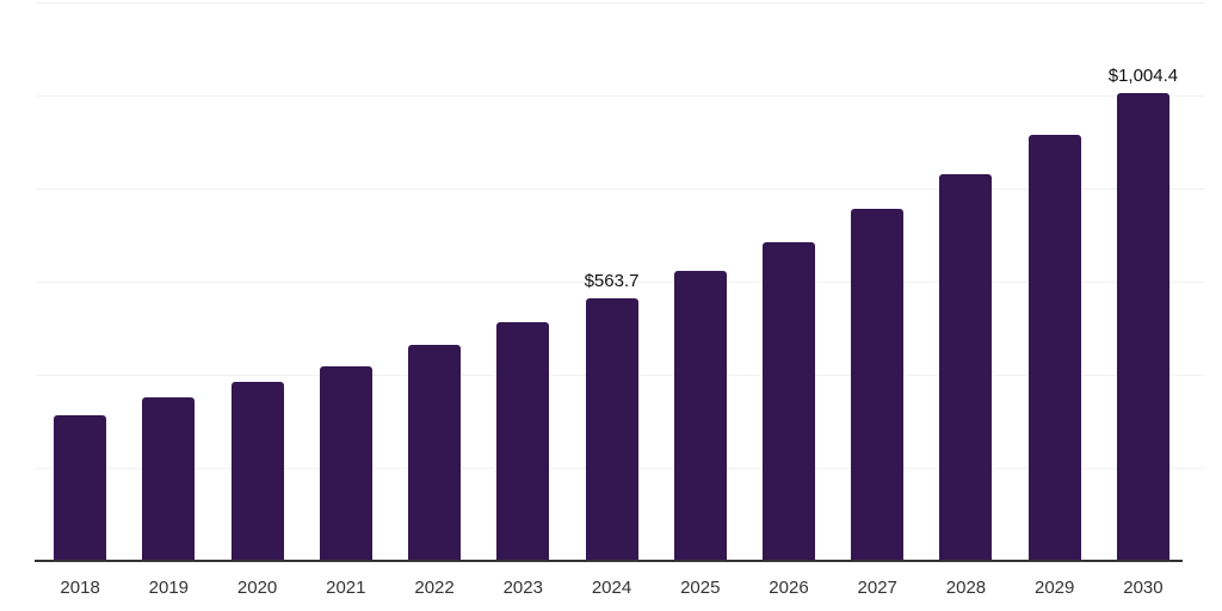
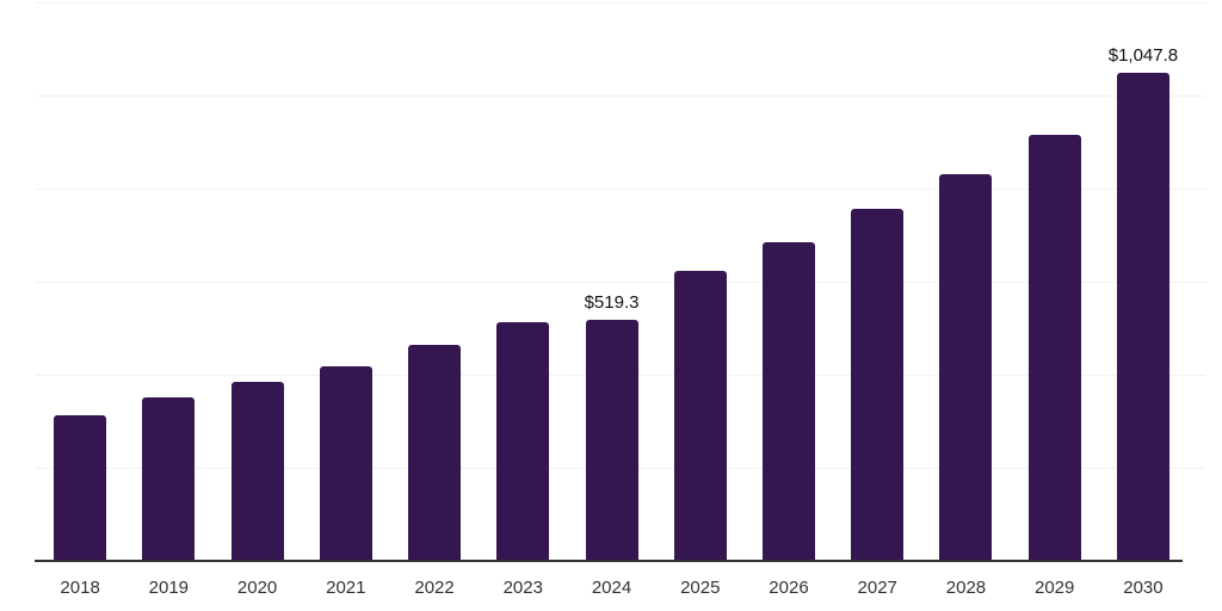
2024: $563.7 -> $519.3
2030: $1,004.4 -> $1,047.8
